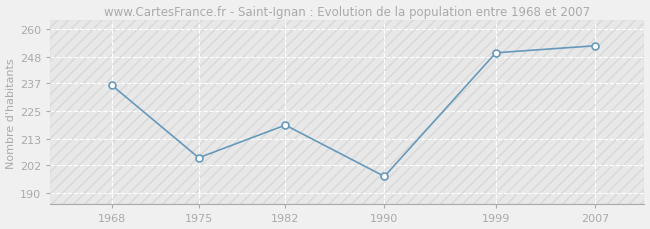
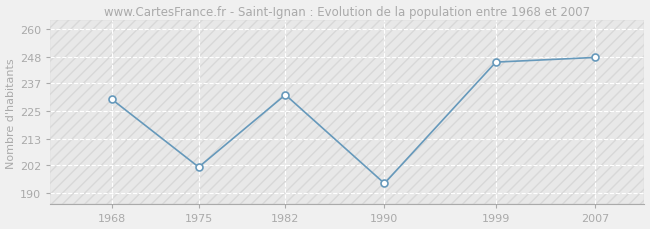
1968: 236 -> 230
1975: 205 -> 201
1982: 219 -> 232
1990: 197 -> 194
1999: 250 -> 246
2007: 253 -> 248
